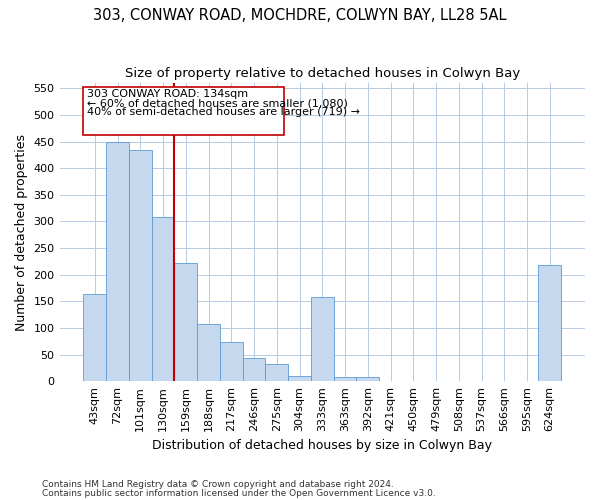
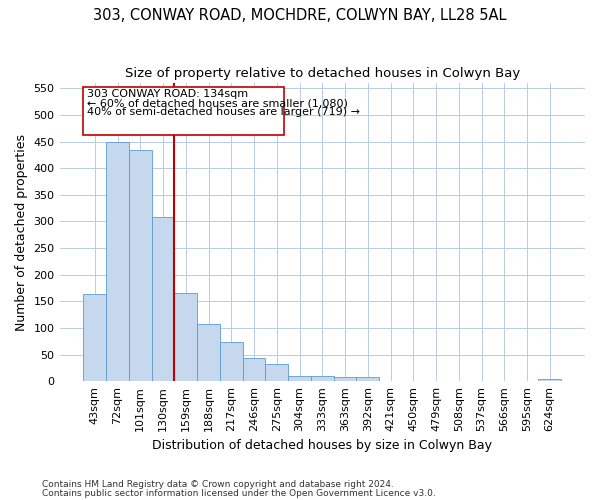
159sqm: 222 -> 165
333sqm: 158 -> 10
624sqm: 218 -> 4
